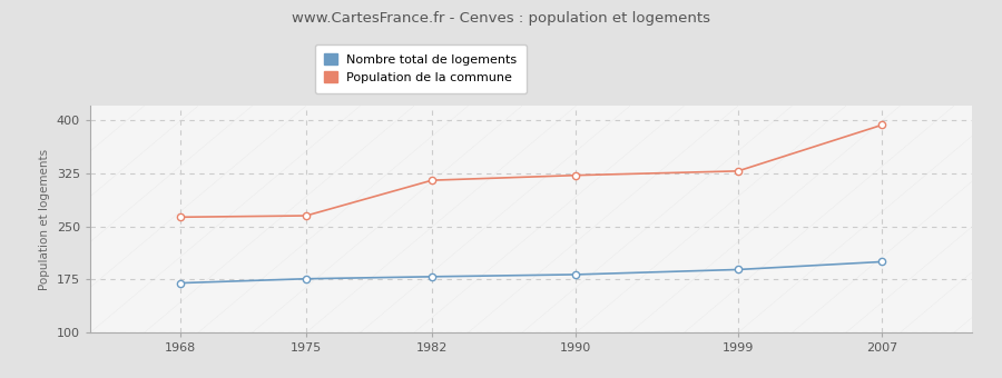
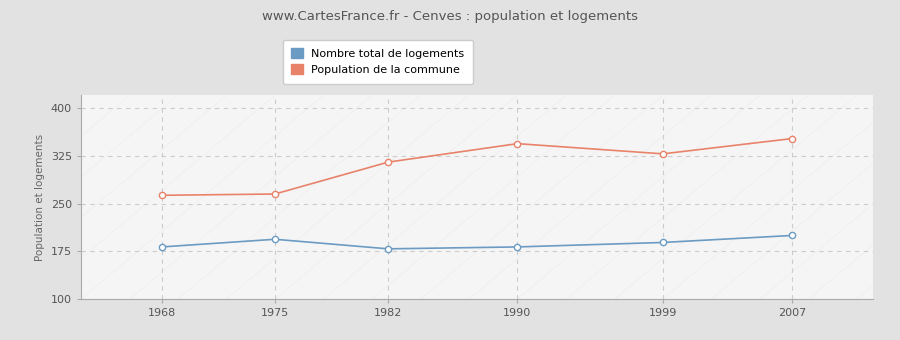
Nombre total de logements/1968: 170 -> 182
Nombre total de logements/1975: 176 -> 194
Population de la commune/1990: 322 -> 344
Population de la commune/2007: 393 -> 352
